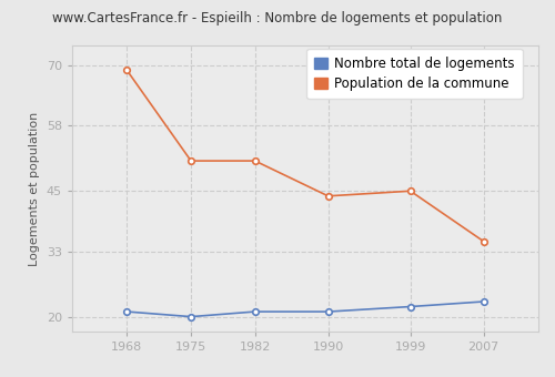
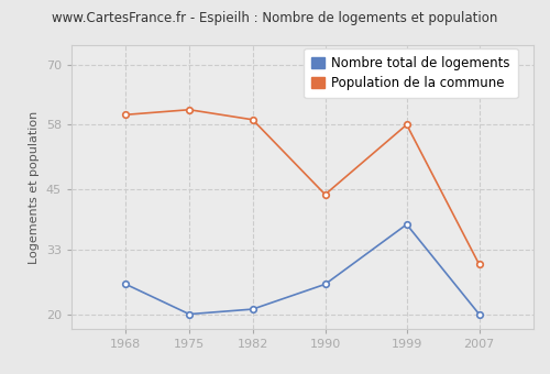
Nombre total de logements/1968: 21 -> 26
Population de la commune/1968: 69 -> 60
Population de la commune/1975: 51 -> 61
Population de la commune/1982: 51 -> 59
Nombre total de logements/1990: 21 -> 26
Nombre total de logements/1999: 22 -> 38
Population de la commune/1999: 45 -> 58
Nombre total de logements/2007: 23 -> 20
Population de la commune/2007: 35 -> 30
